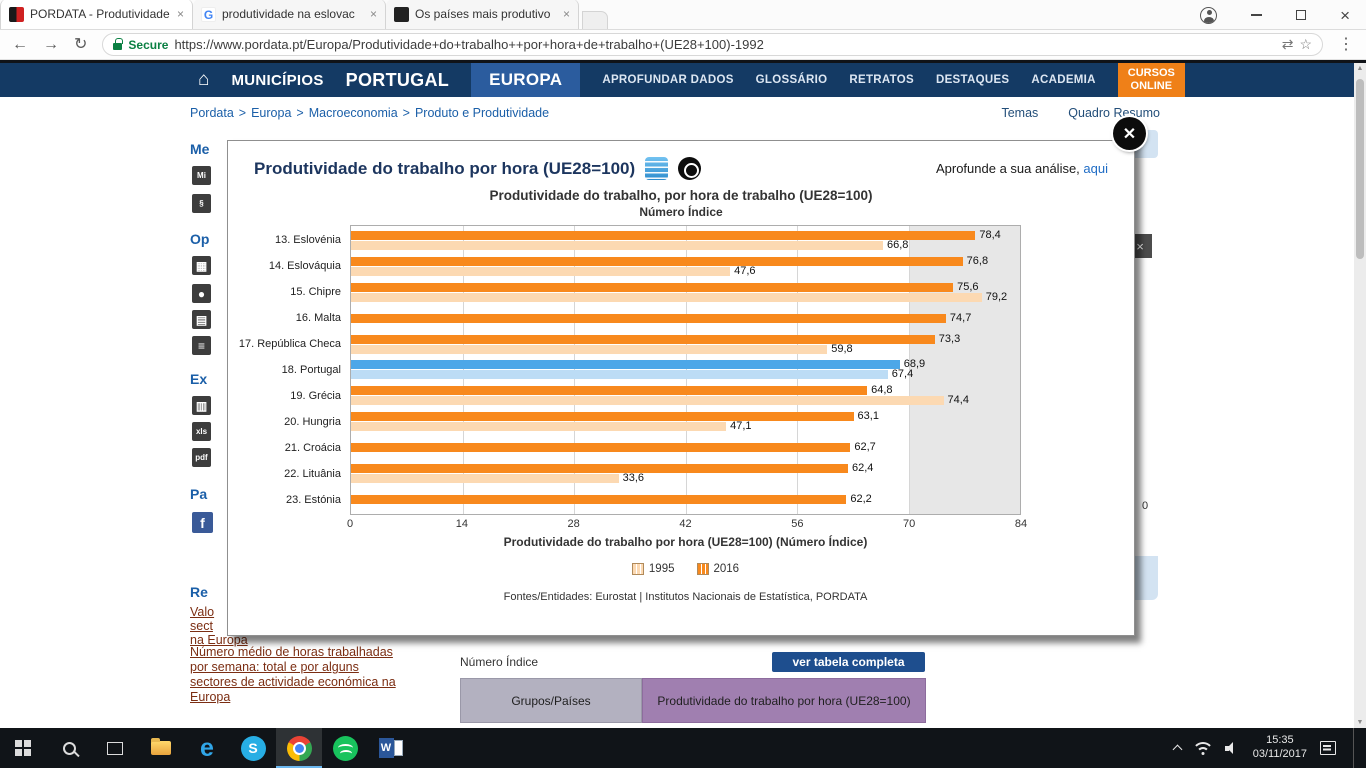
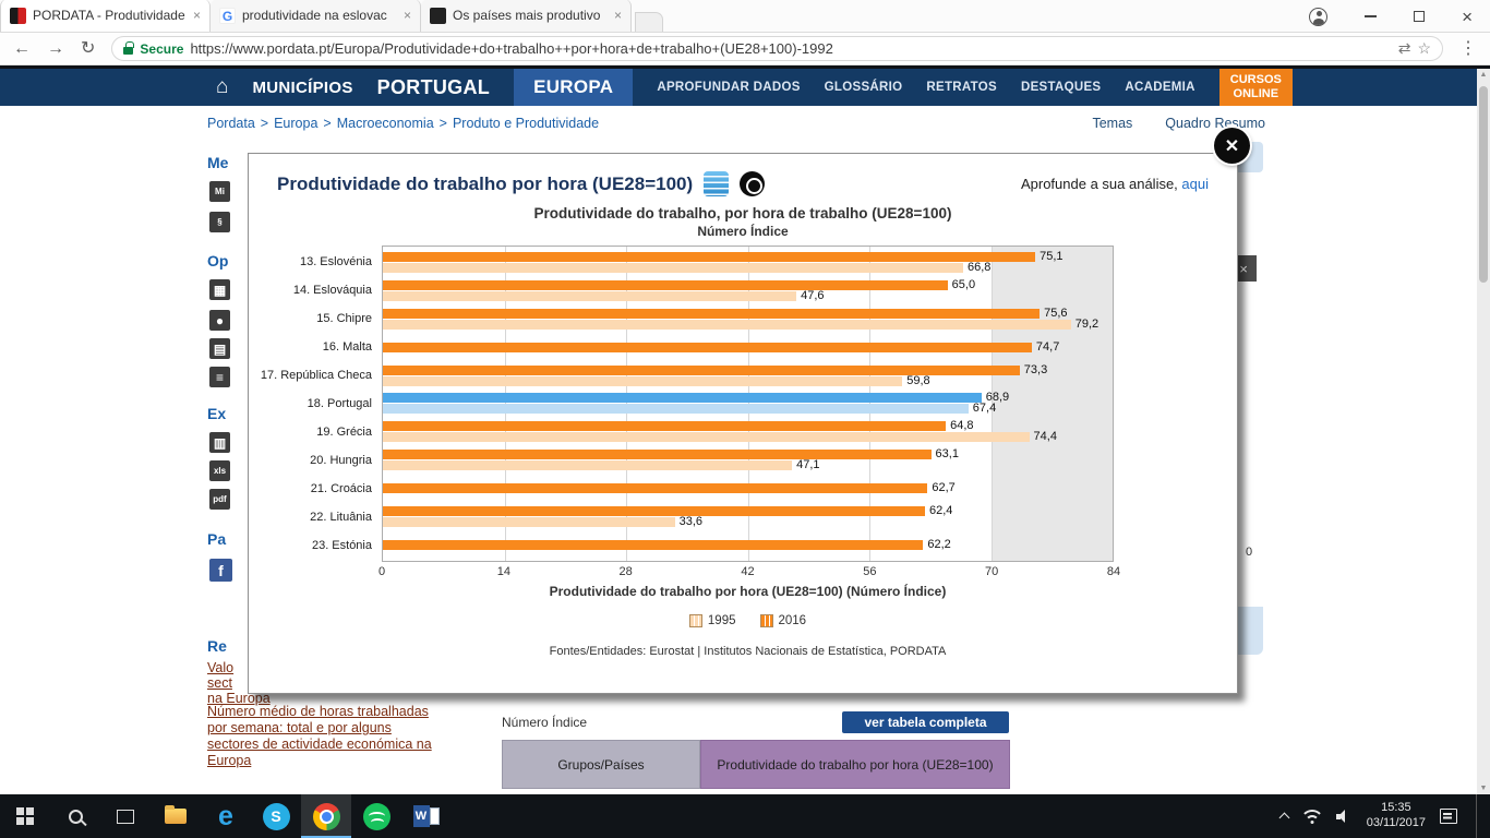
2016/13. Eslovénia: 78,4 -> 75,1
2016/14. Eslováquia: 76,8 -> 65,0
